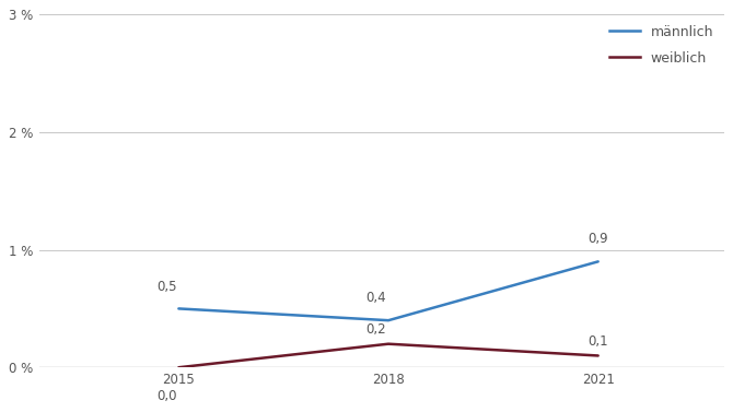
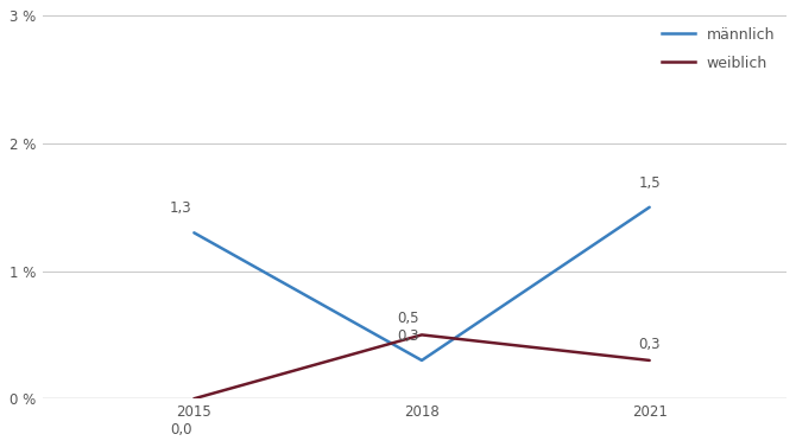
männlich/2015: 0,5 -> 1,3
männlich/2018: 0,4 -> 0,3
weiblich/2018: 0,2 -> 0,5
männlich/2021: 0,9 -> 1,5
weiblich/2021: 0,1 -> 0,3
